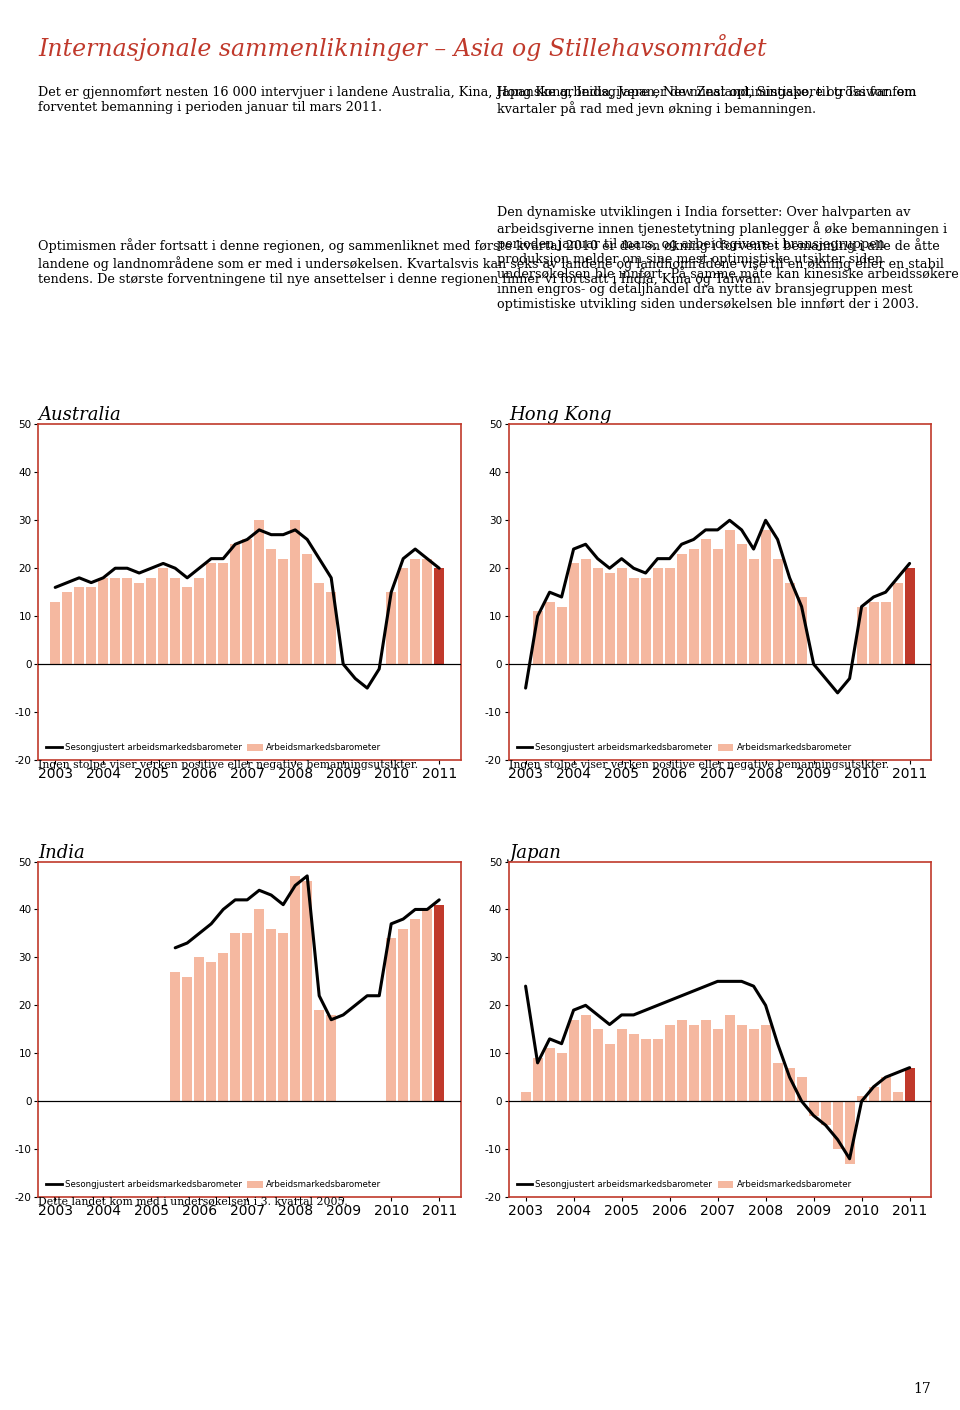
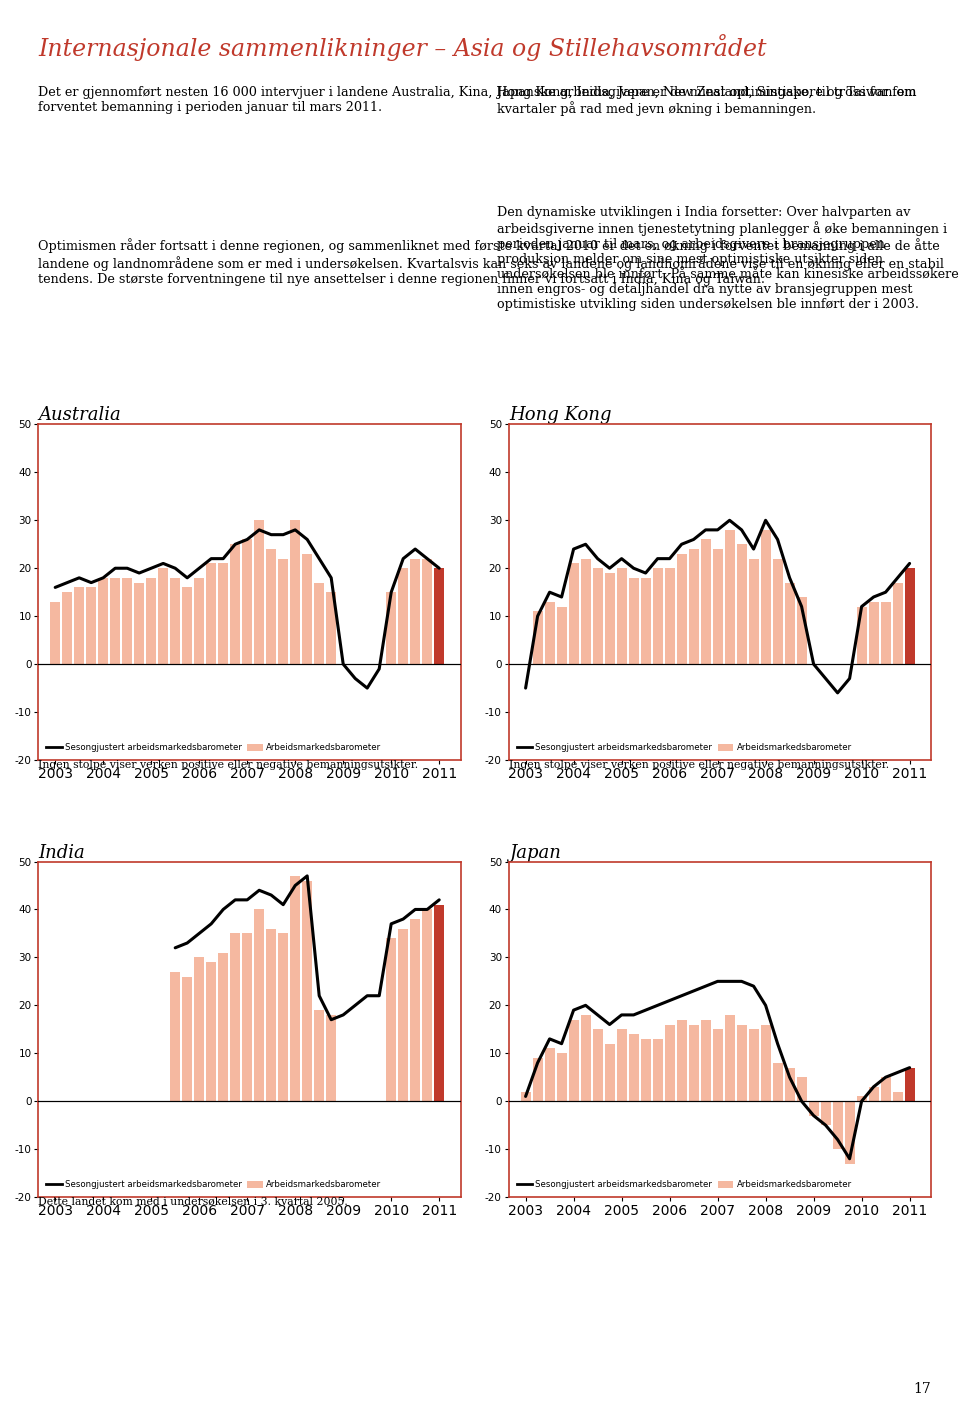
Sesongjustert arbeidsmarkedsbarometer/2003: 24 -> 1
